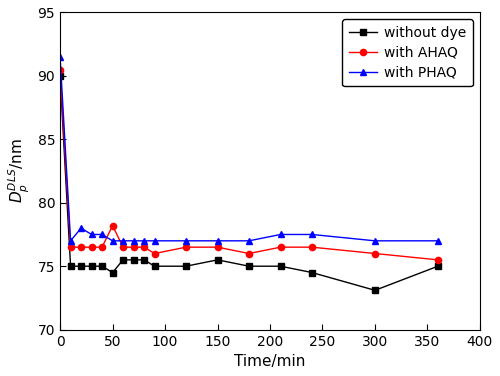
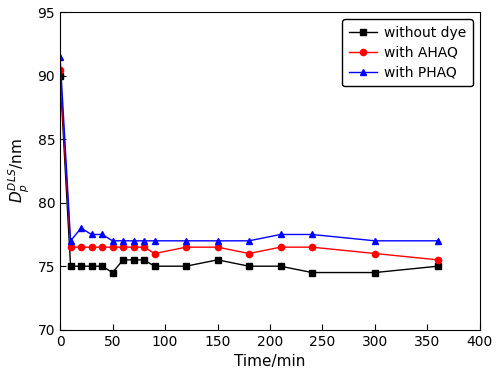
with AHAQ/50: 78.2 -> 76.5
without dye/300: 73.1 -> 74.5
